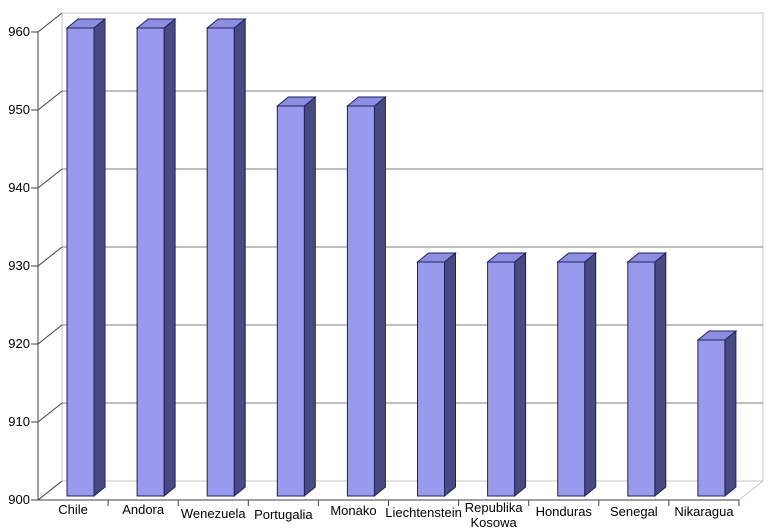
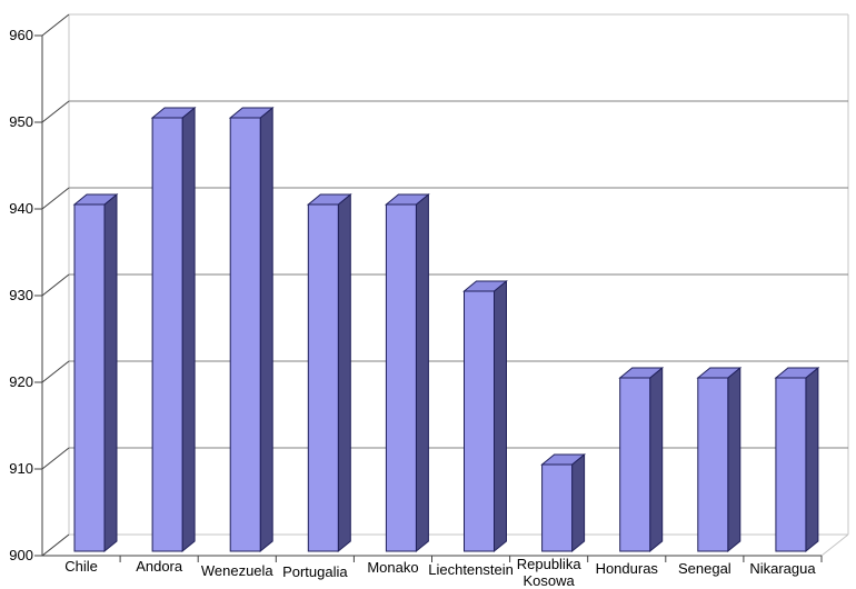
Chile: 960 -> 940
Andora: 960 -> 950
Wenezuela: 960 -> 950
Portugalia: 950 -> 940
Monako: 950 -> 940
Republika Kosowa: 930 -> 910
Honduras: 930 -> 920
Senegal: 930 -> 920
